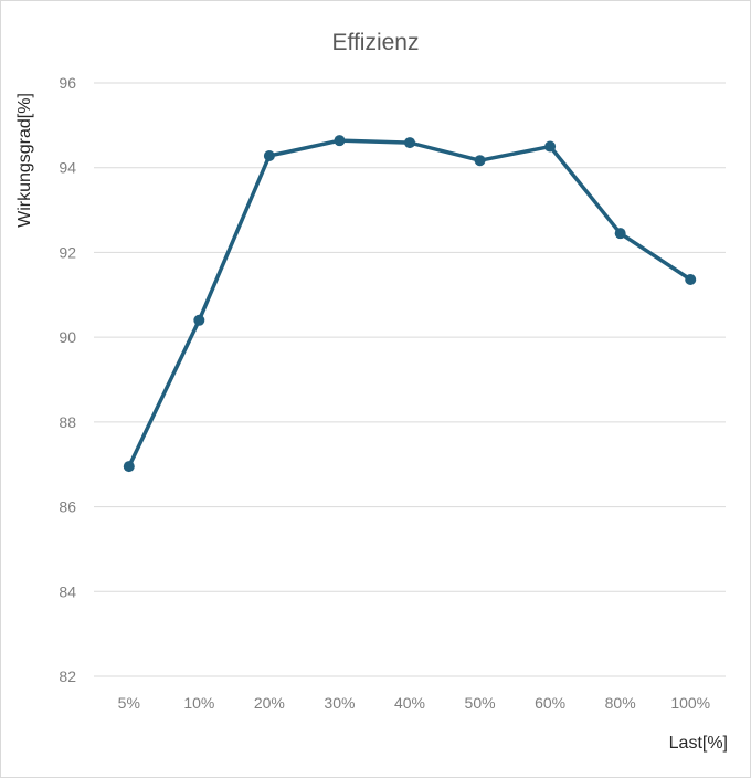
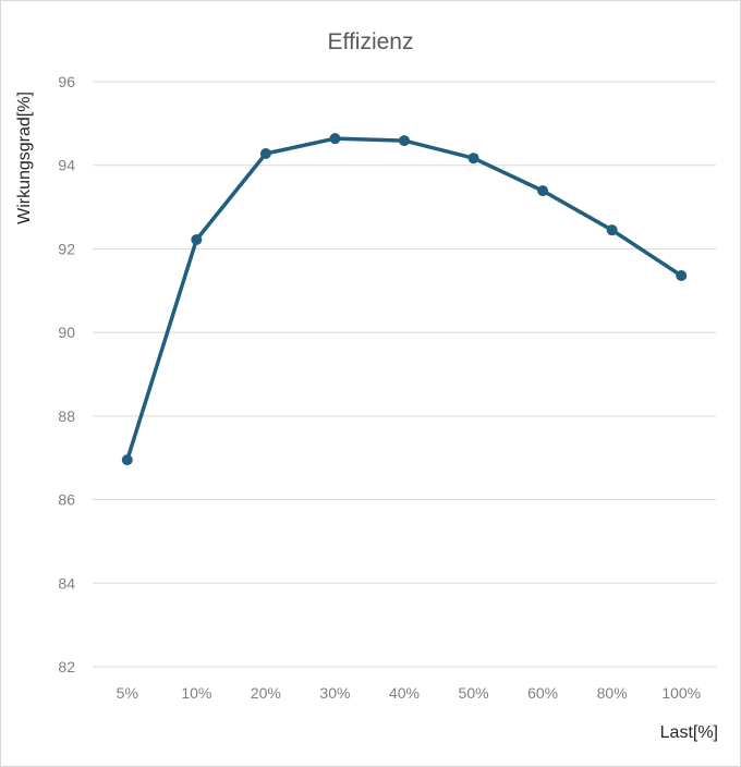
10%: 90.4 -> 92.2
60%: 94.5 -> 93.4
